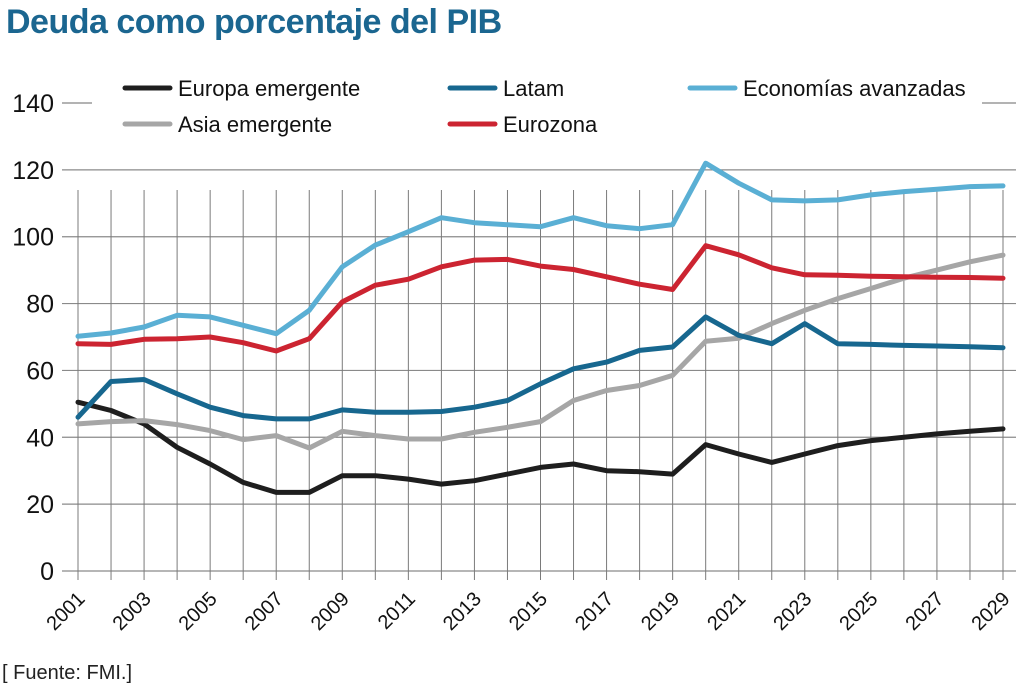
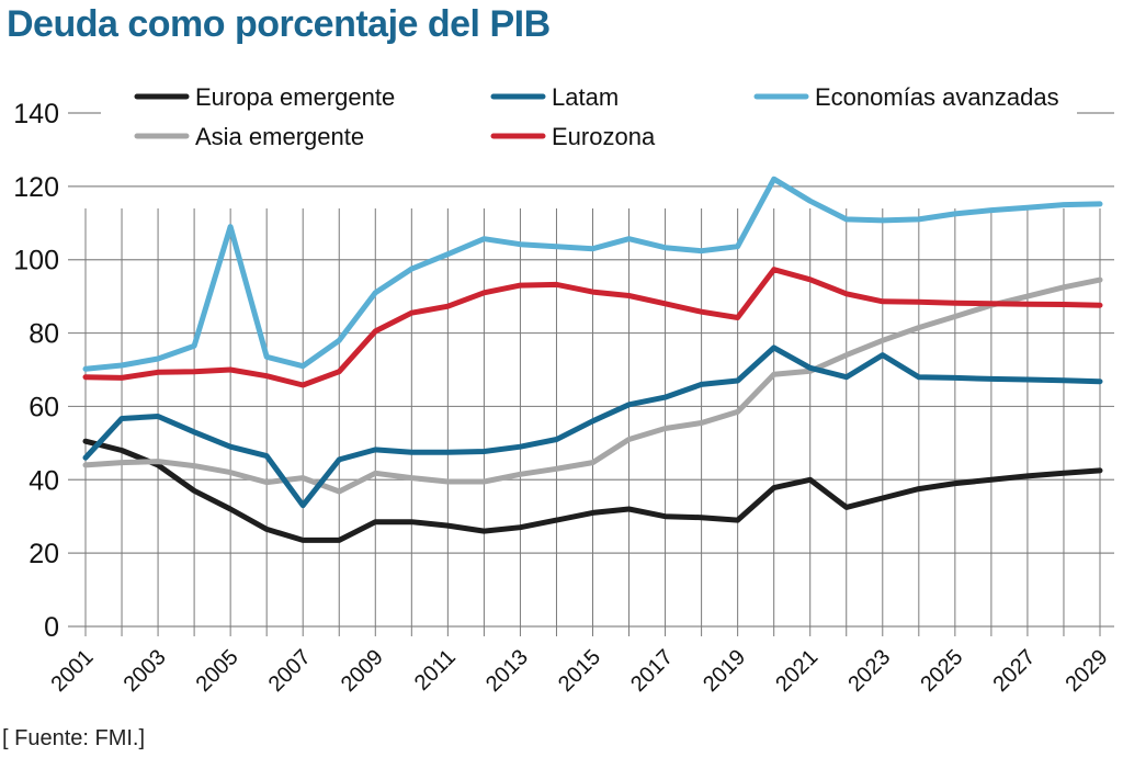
Economías avanzadas/2005: 76 -> 109
Latam/2007: 46 -> 33
Europa emergente/2021: 35 -> 40
